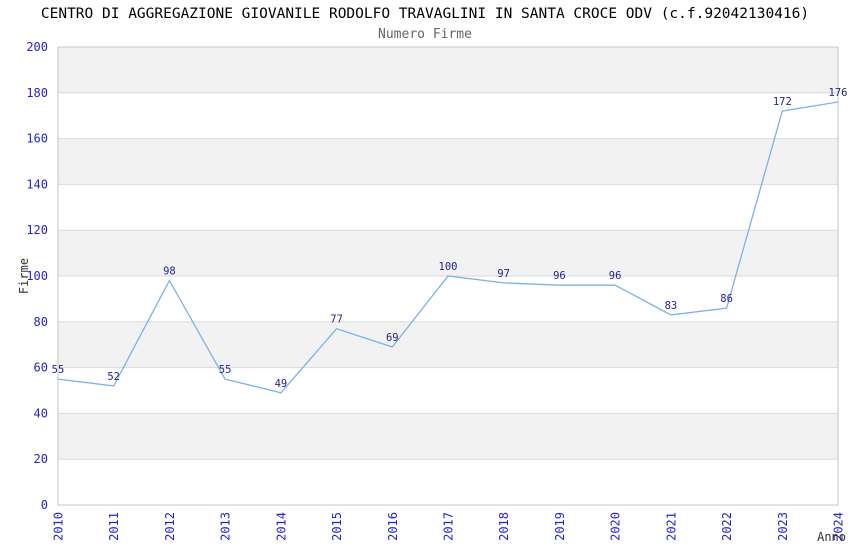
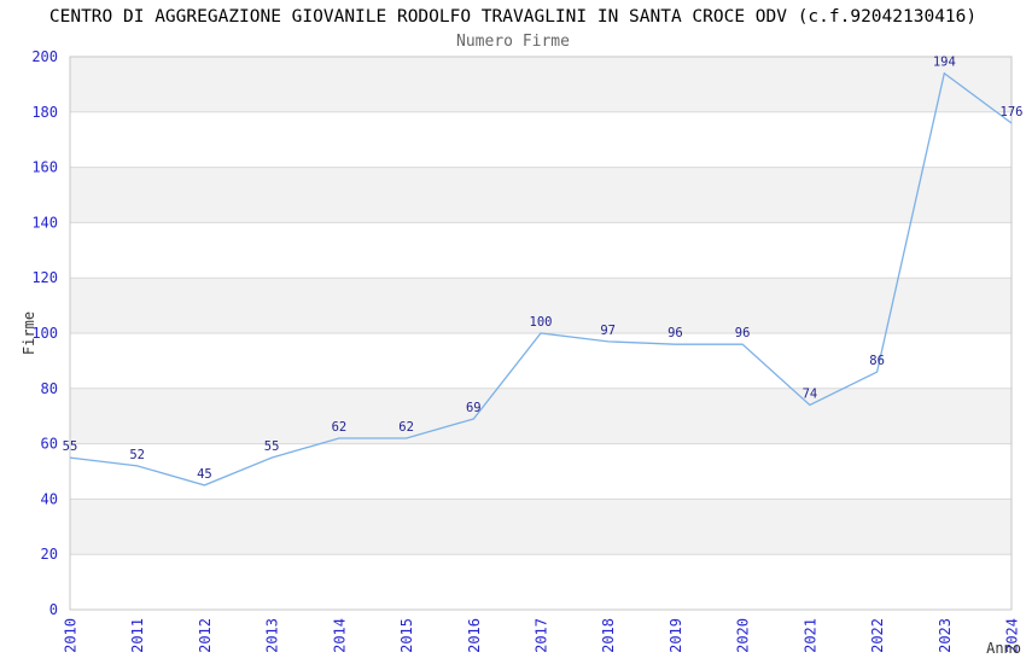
2012: 98 -> 45
2014: 49 -> 62
2015: 77 -> 62
2021: 83 -> 74
2023: 172 -> 194
